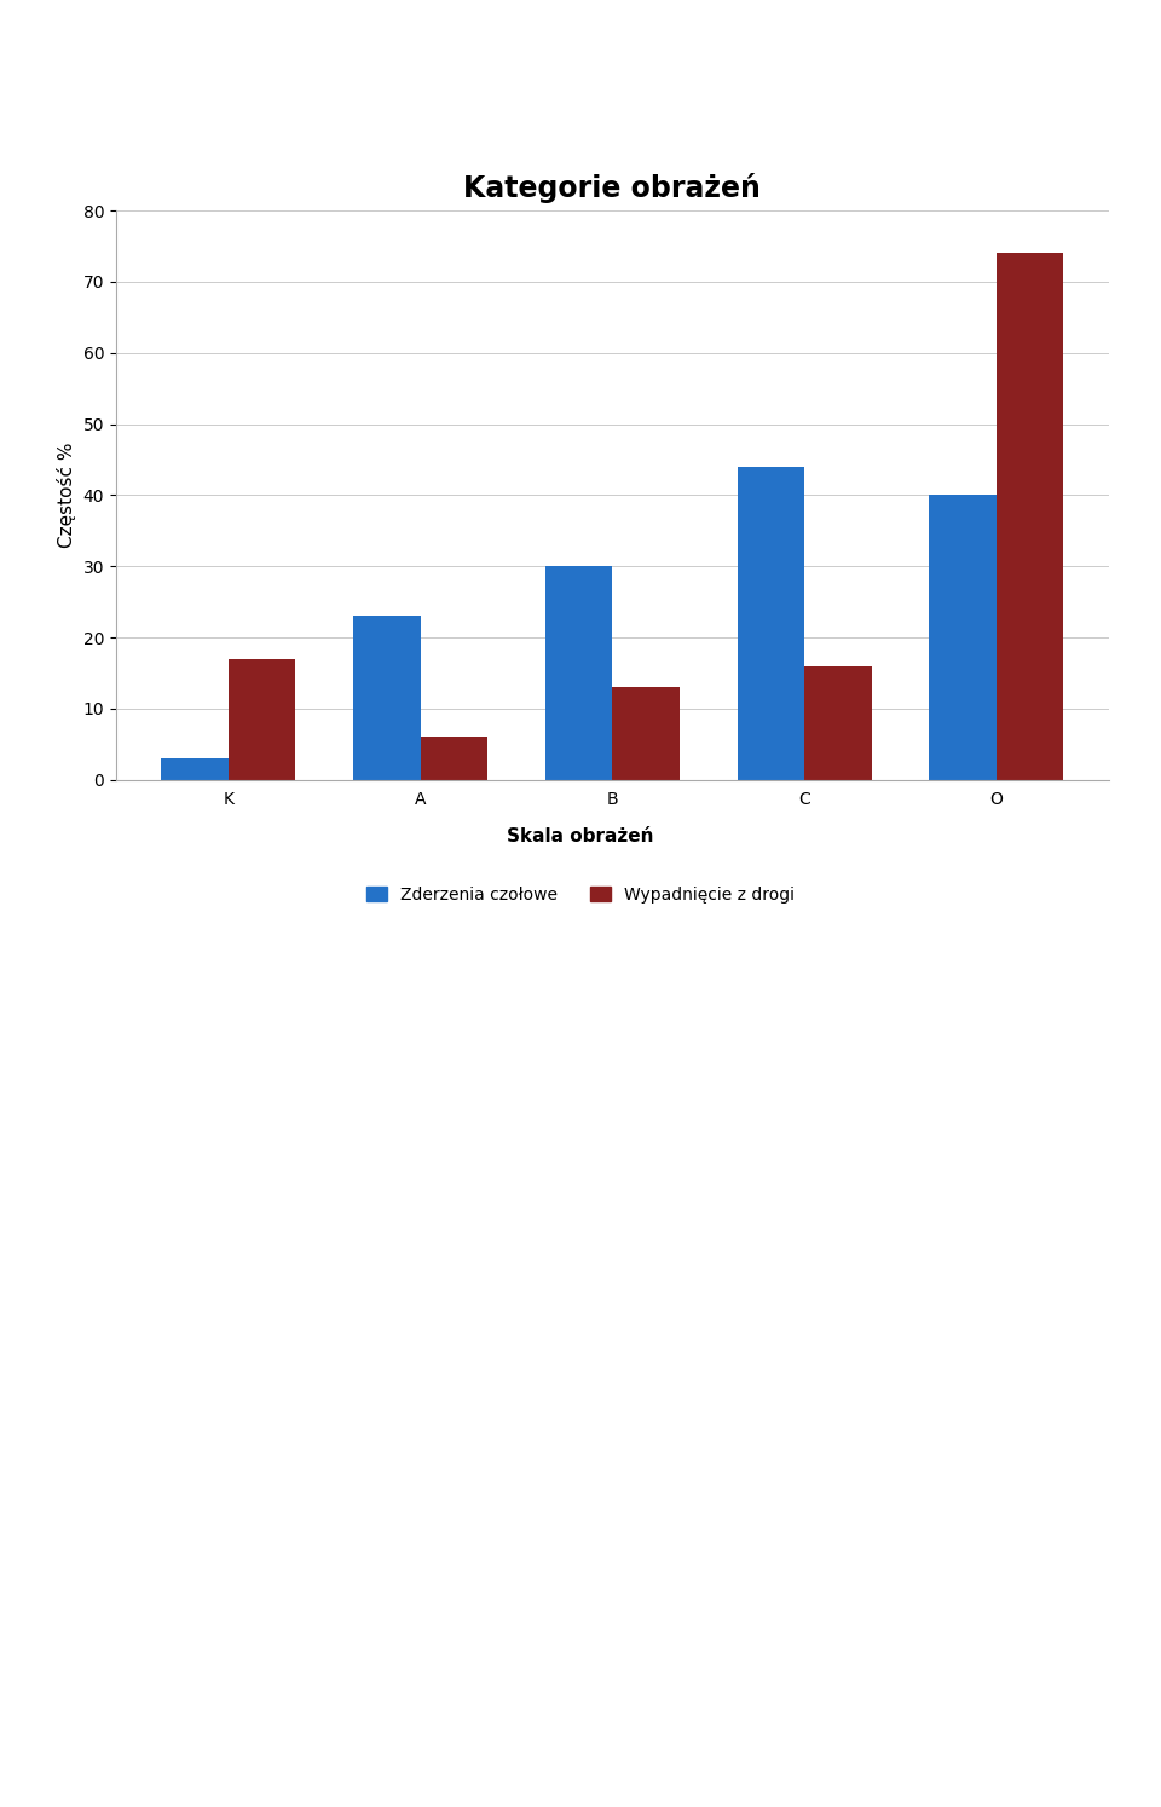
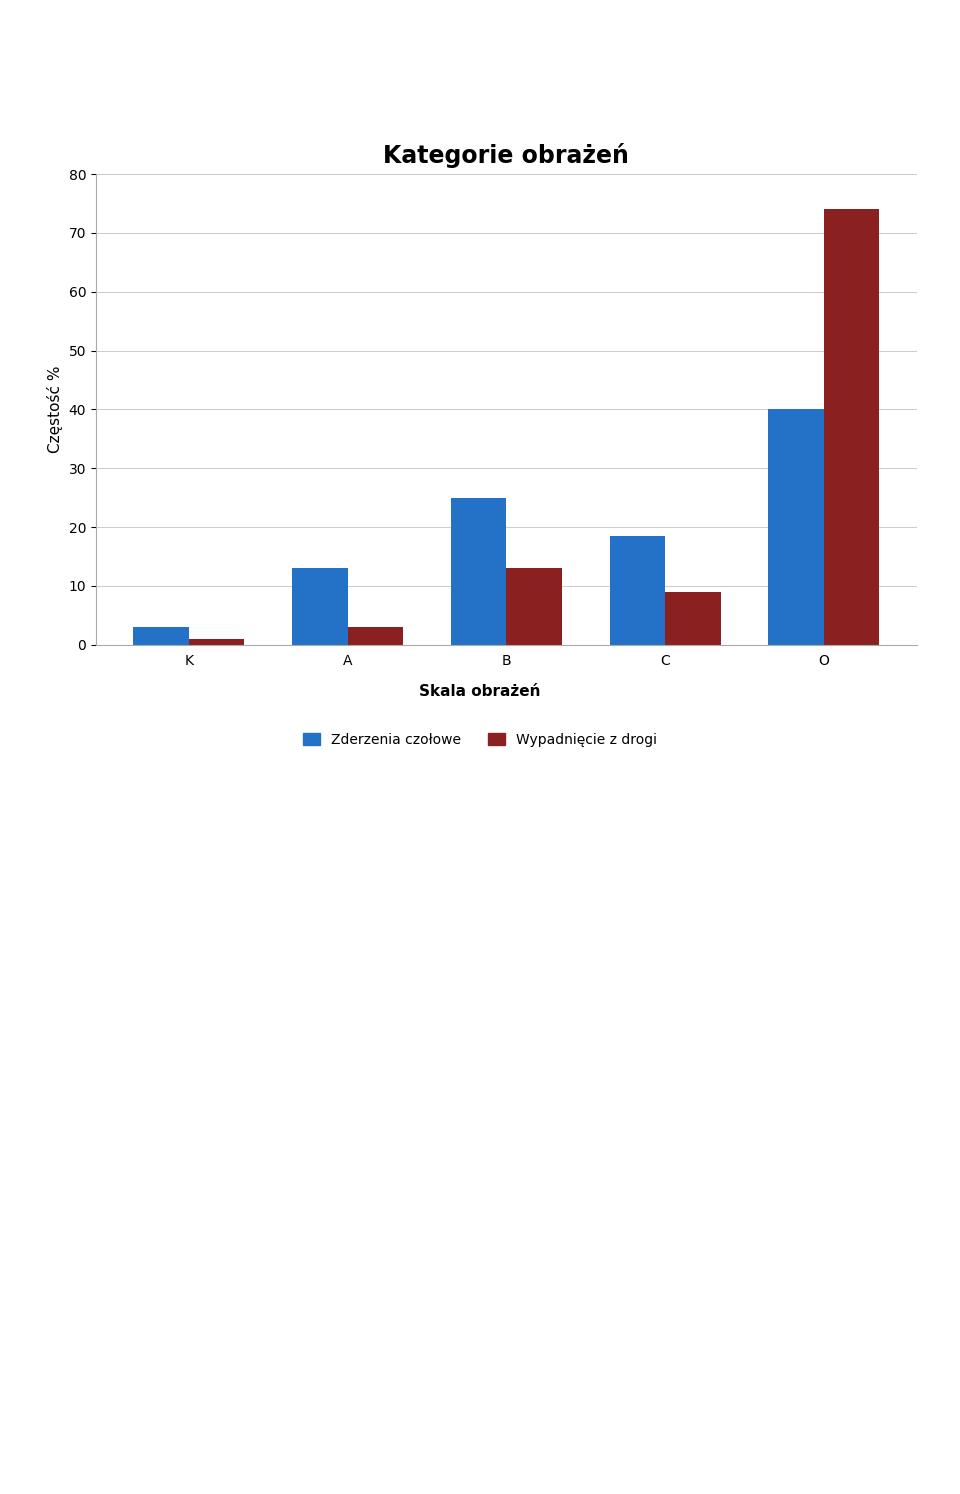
Wypadnięcie z drogi/K: 17 -> 1
Zderzenia czołowe/A: 23.0 -> 13.0
Wypadnięcie z drogi/A: 6 -> 3
Zderzenia czołowe/B: 30.0 -> 25.0
Zderzenia czołowe/C: 44.0 -> 18.5
Wypadnięcie z drogi/C: 16 -> 9
